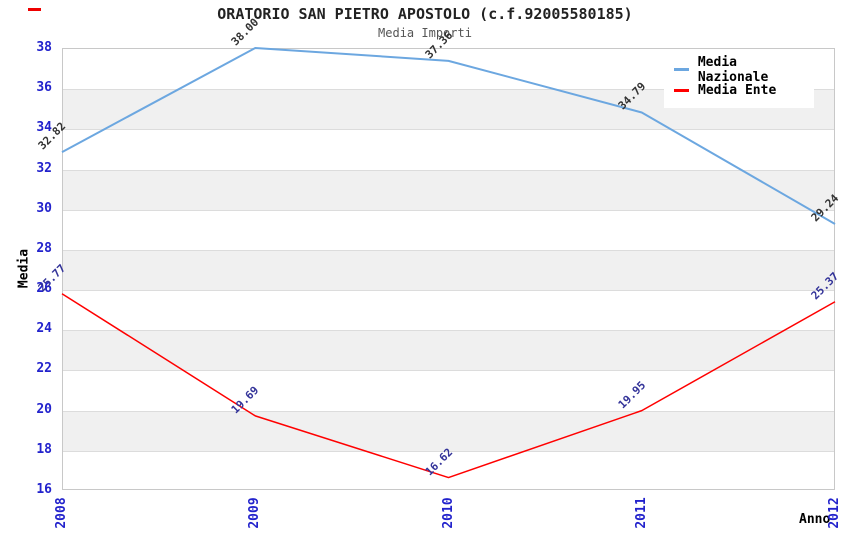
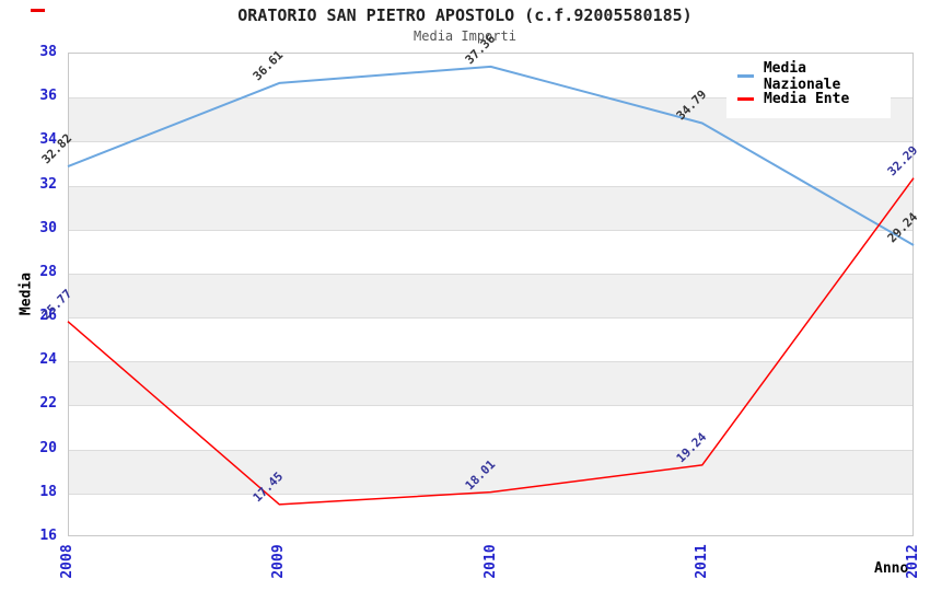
Media Nazionale/2009: 38.00 -> 36.61
Media Ente/2009: 19.69 -> 17.45
Media Ente/2010: 16.62 -> 18.01
Media Ente/2011: 19.95 -> 19.24
Media Ente/2012: 25.37 -> 32.29
